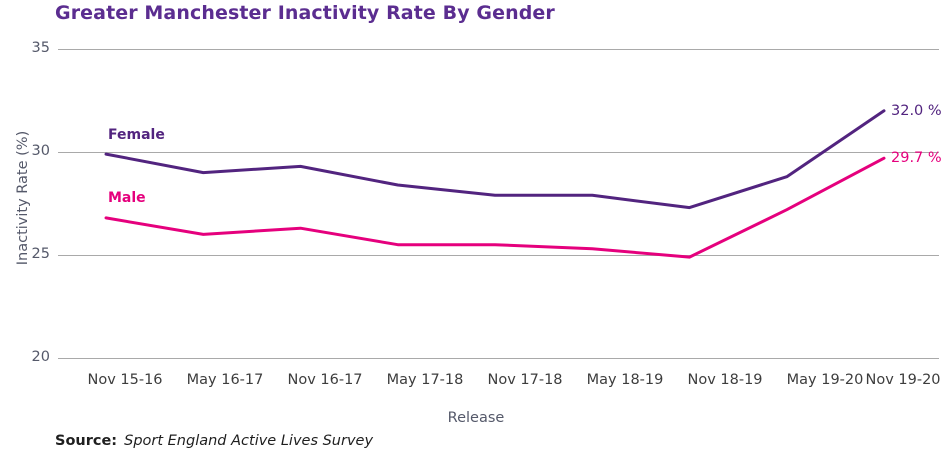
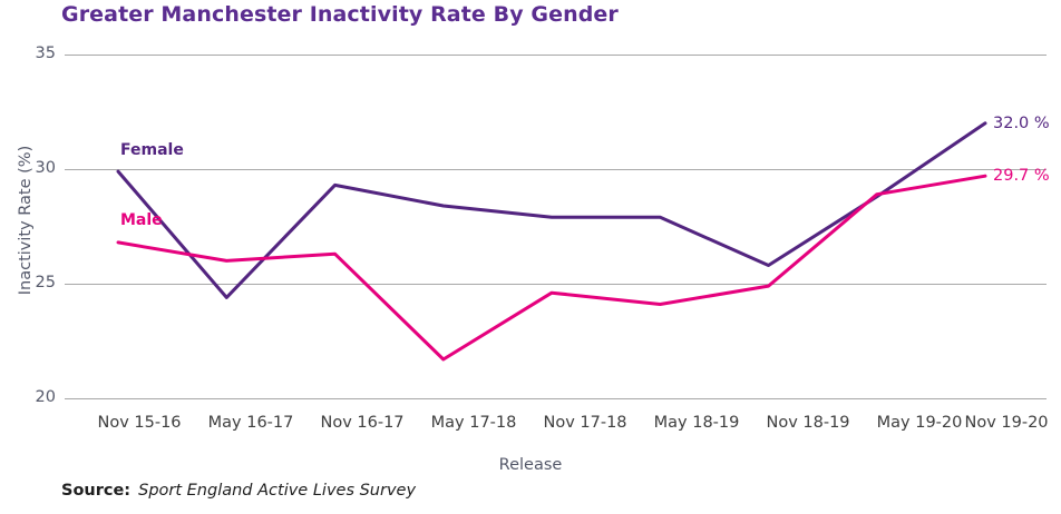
Female/May 16-17: 29.0 -> 24.4
Male/May 17-18: 25.5 -> 21.7
Male/Nov 17-18: 25.5 -> 24.6
Male/May 18-19: 25.3 -> 24.1
Female/Nov 18-19: 27.3 -> 25.8
Male/May 19-20: 27.2 -> 28.9
